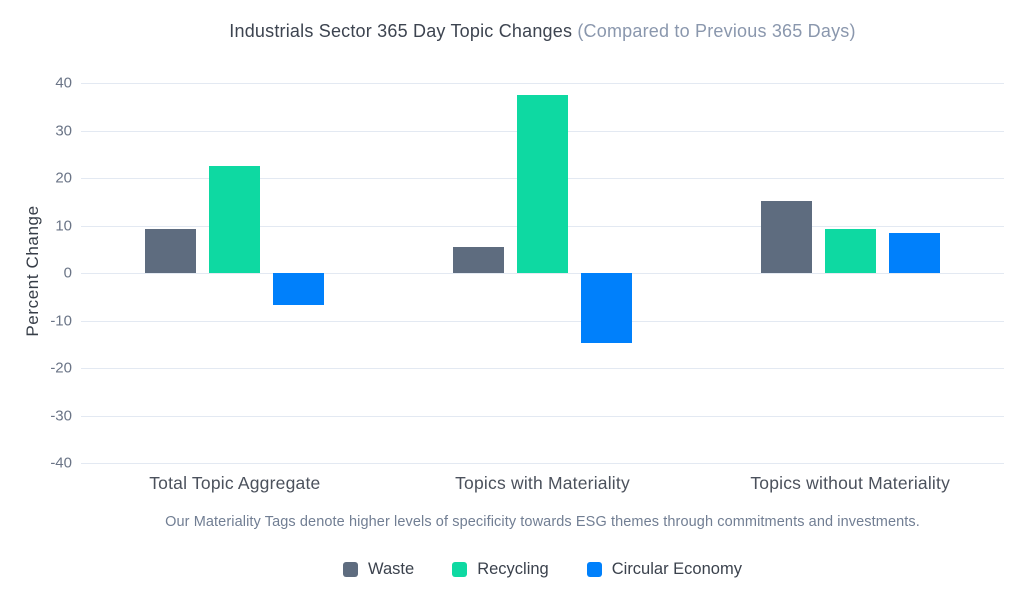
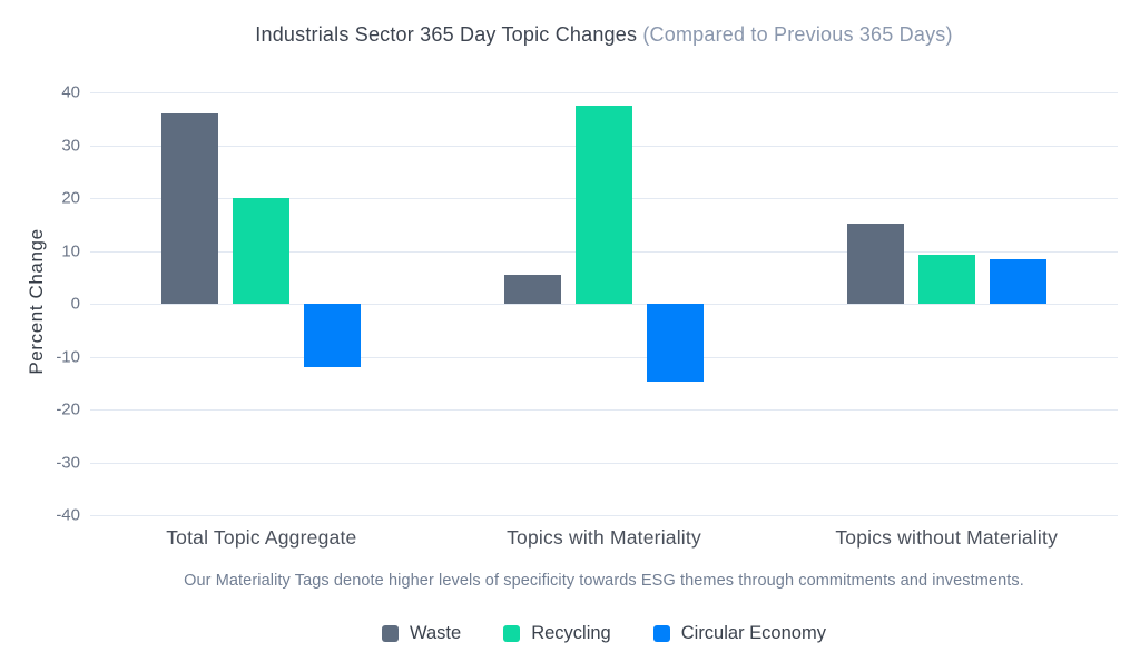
Waste/Total Topic Aggregate: 9 -> 36
Recycling/Total Topic Aggregate: 22 -> 20
Circular Economy/Total Topic Aggregate: -7 -> -12
